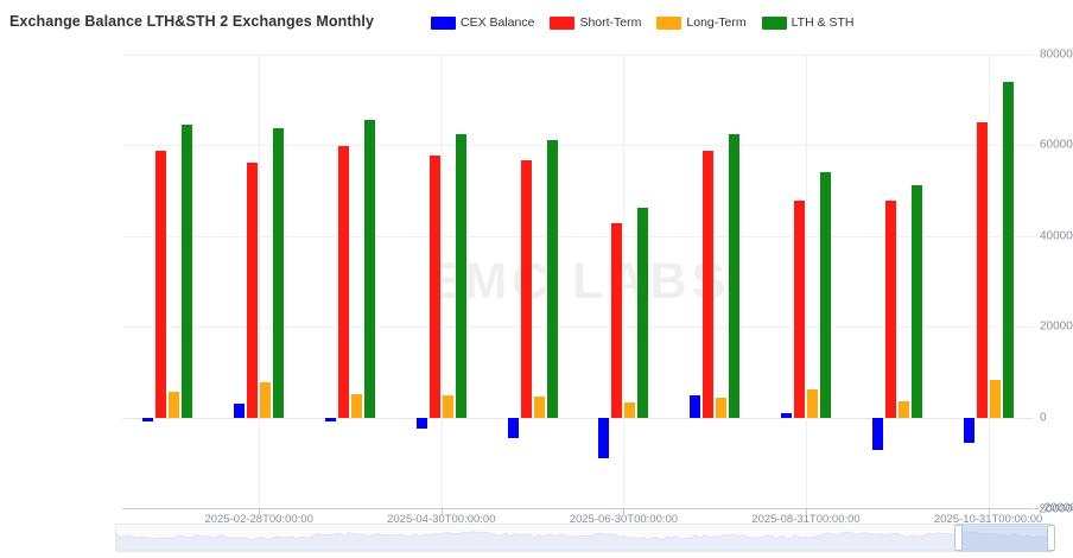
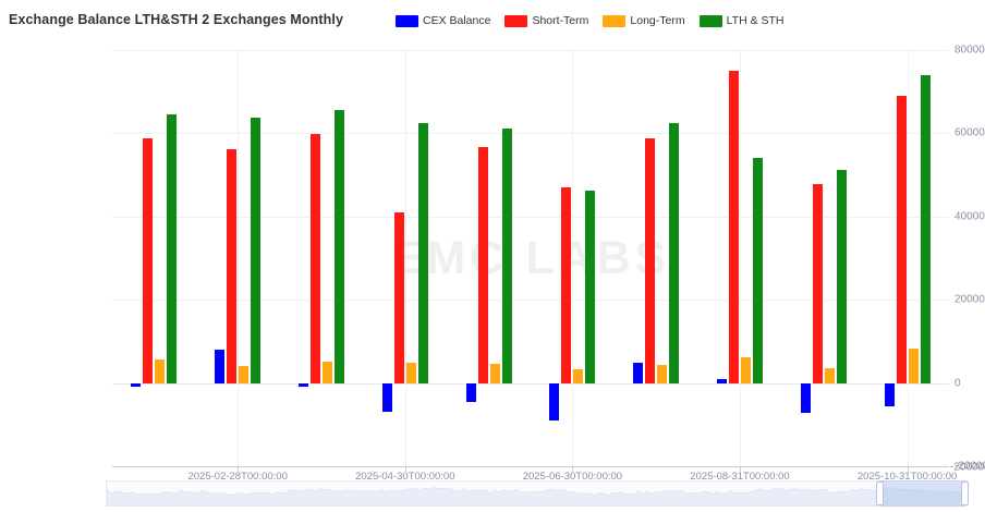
CEX Balance/2025-02-28T00:00:00: 30000 -> 80000
Long-Term/2025-02-28T00:00:00: 80000 -> 40000
CEX Balance/2025-04-30T00:00:00: -20000 -> -70000
Short-Term/2025-04-30T00:00:00: 580000 -> 410000
Short-Term/2025-06-30T00:00:00: 430000 -> 470000
Short-Term/2025-08-31T00:00:00: 480000 -> 750000
Short-Term/2025-10-31T00:00:00: 650000 -> 690000
